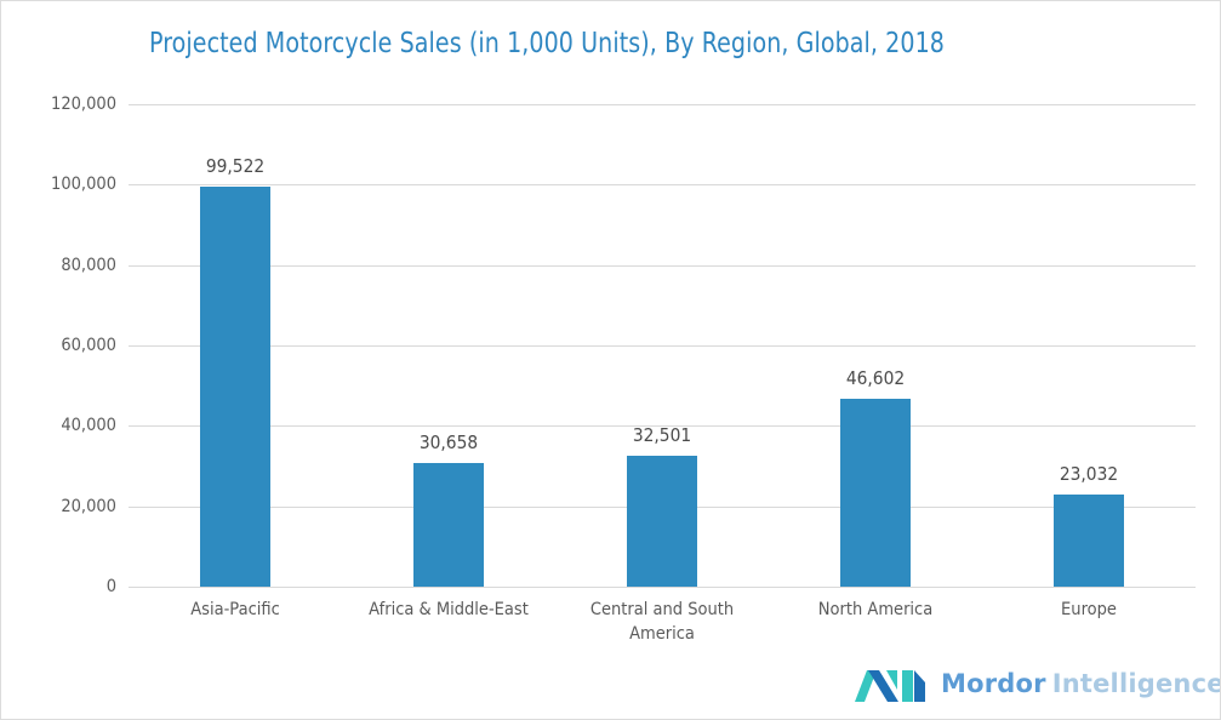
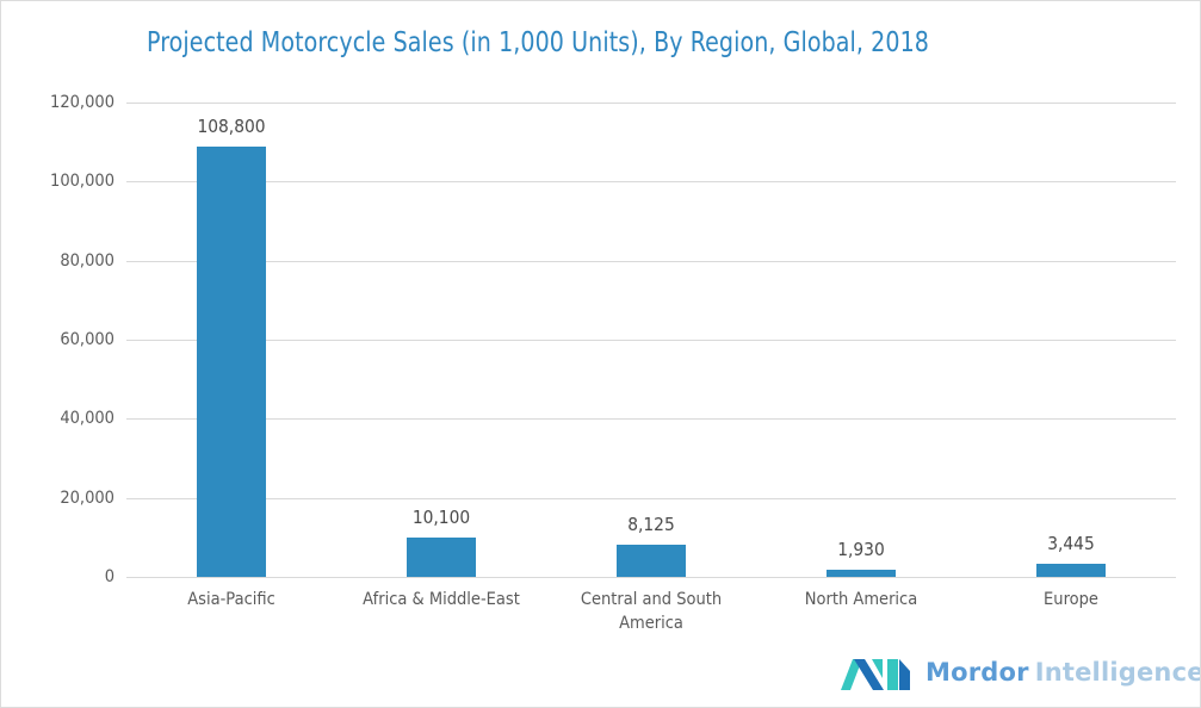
Asia-Pacific: 99,522 -> 108,800
Africa & Middle-East: 30,658 -> 10,100
Central and South America: 32,501 -> 8,125
North America: 46,602 -> 1,930
Europe: 23,032 -> 3,445
